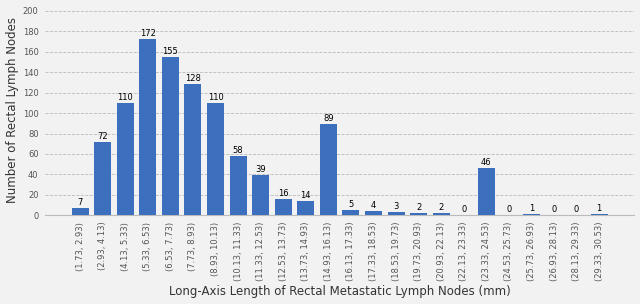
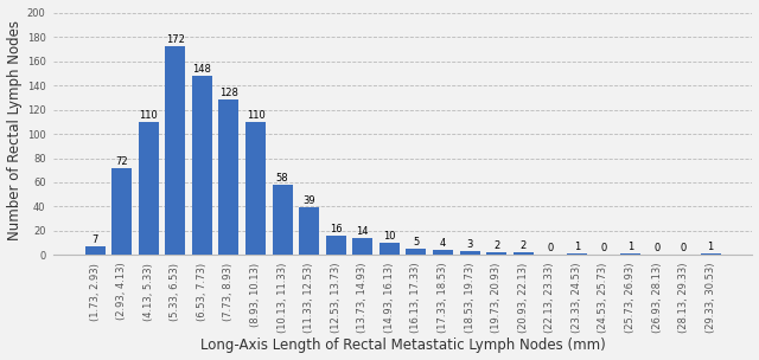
(6.53, 7.73): 155 -> 148
(14.93, 16.13): 89 -> 10
(23.33, 24.53): 46 -> 1
